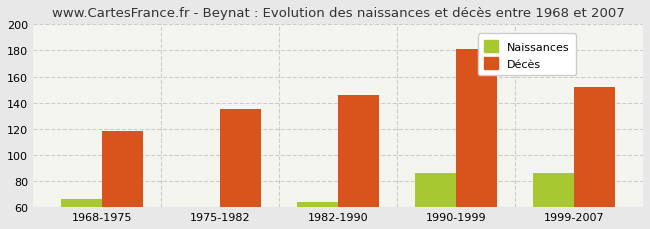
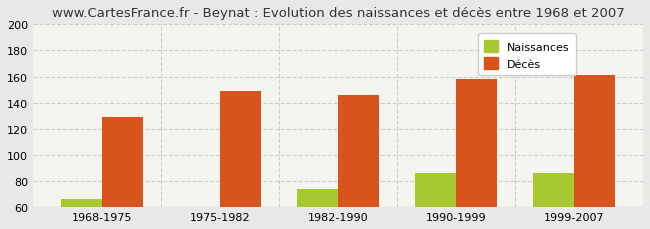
Décès/1968-1975: 118 -> 129
Décès/1975-1982: 135 -> 149
Naissances/1982-1990: 64 -> 74
Décès/1990-1999: 181 -> 158
Décès/1999-2007: 152 -> 161
